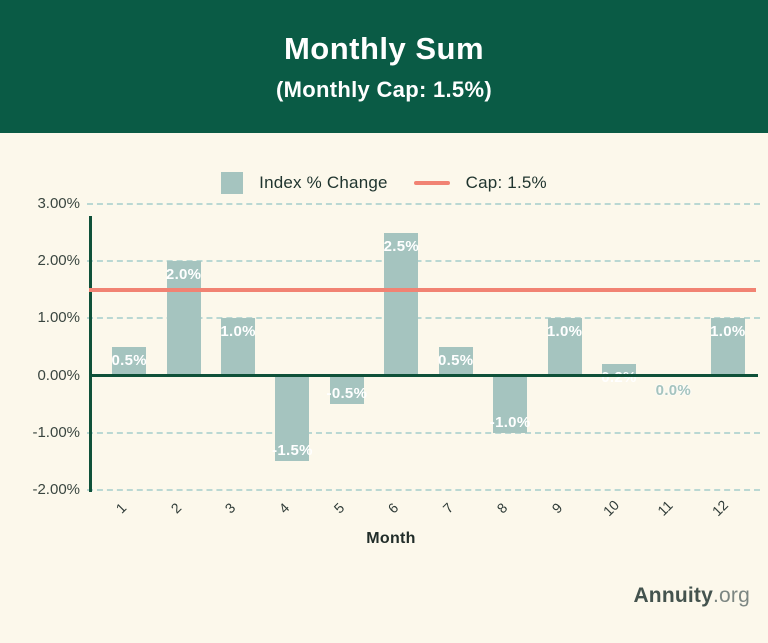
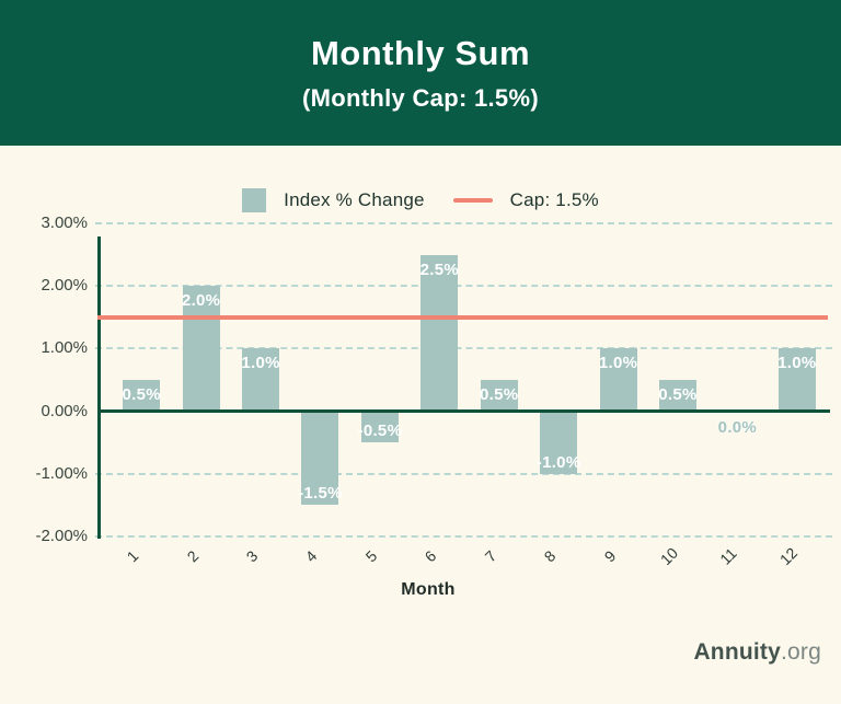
10: 0.2% -> 0.5%
